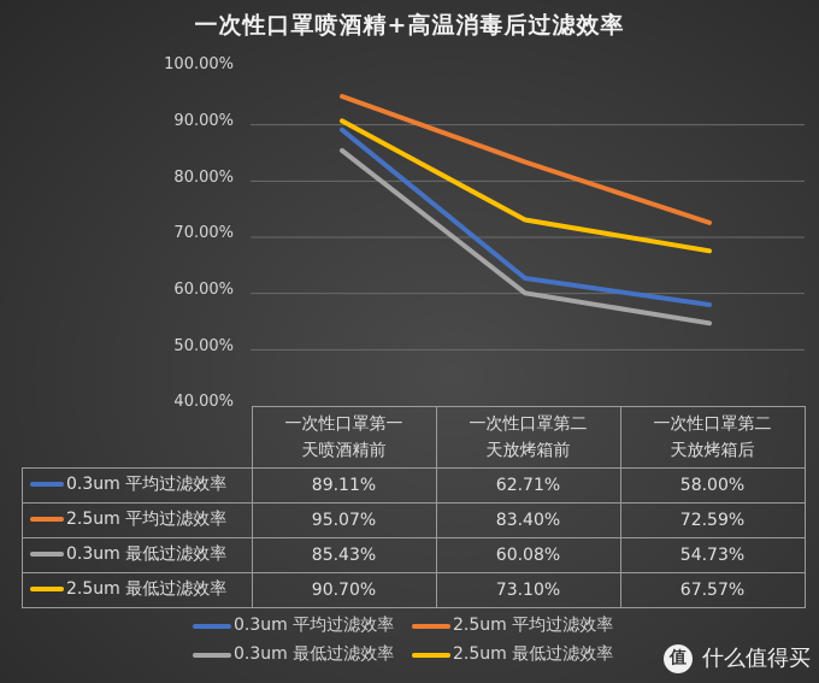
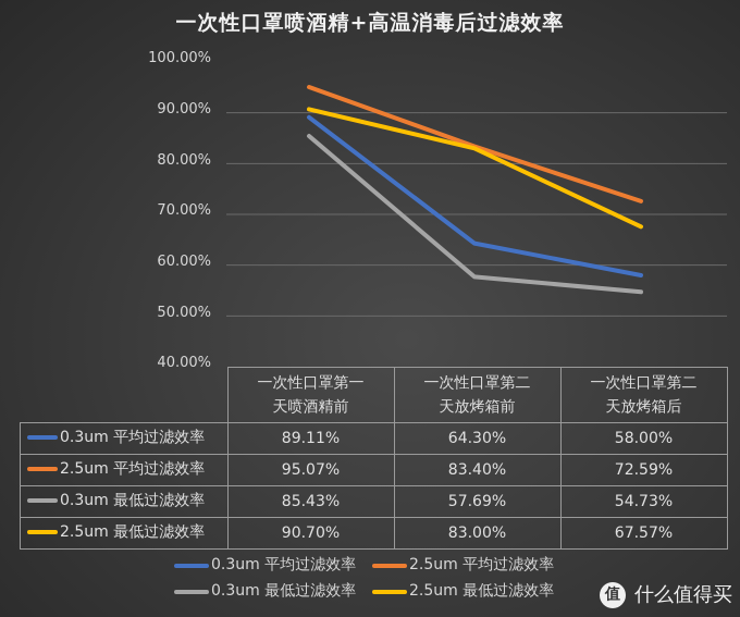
0.3um 平均过滤效率/一次性口罩第二天放烤箱前: 62.71% -> 64.30%
0.3um 最低过滤效率/一次性口罩第二天放烤箱前: 60.08% -> 57.69%
2.5um 最低过滤效率/一次性口罩第二天放烤箱前: 73.10% -> 83.00%
